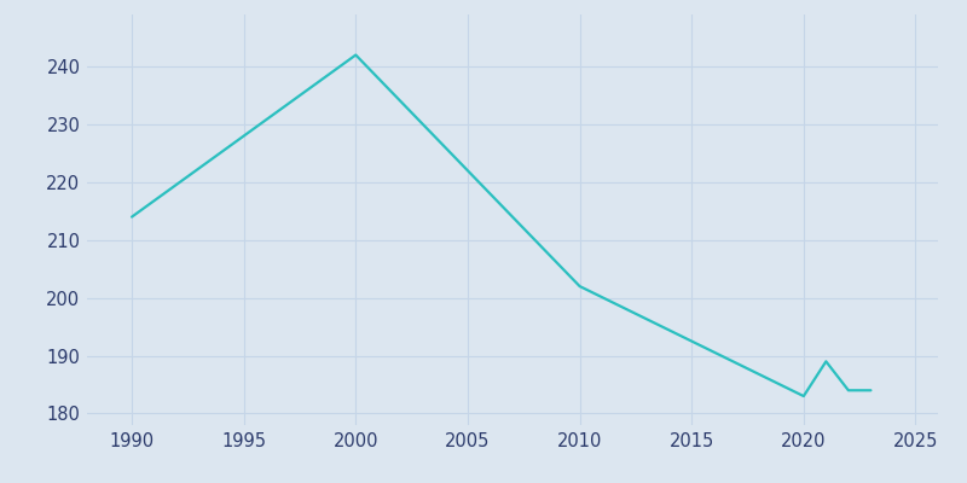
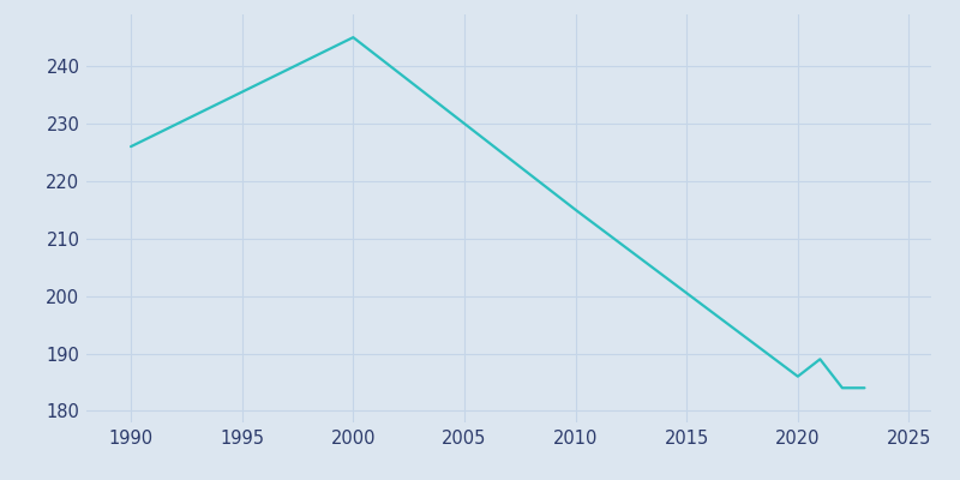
1990: 214 -> 226
2000: 242 -> 245
2010: 202 -> 215
2020: 183 -> 186
